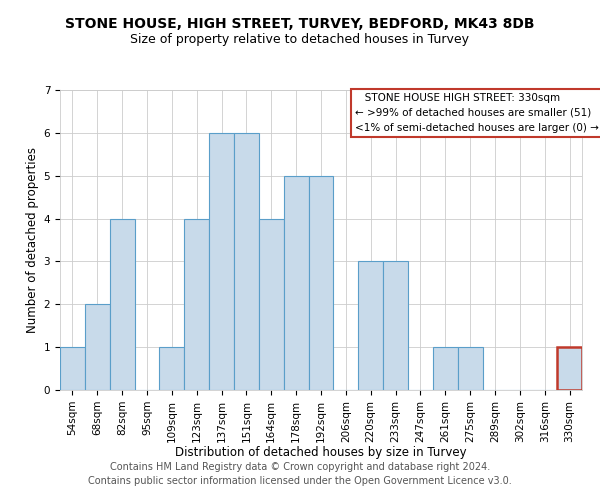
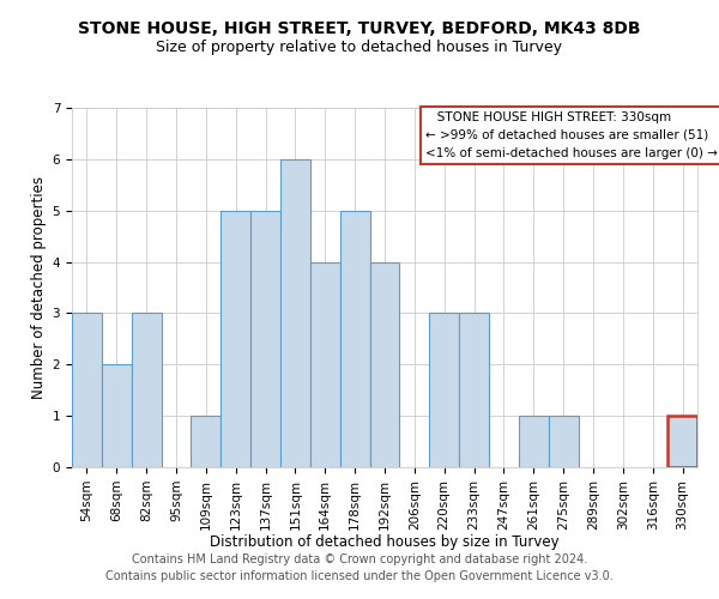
54sqm: 1 -> 3
82sqm: 4 -> 3
123sqm: 4 -> 5
137sqm: 6 -> 5
192sqm: 5 -> 4
